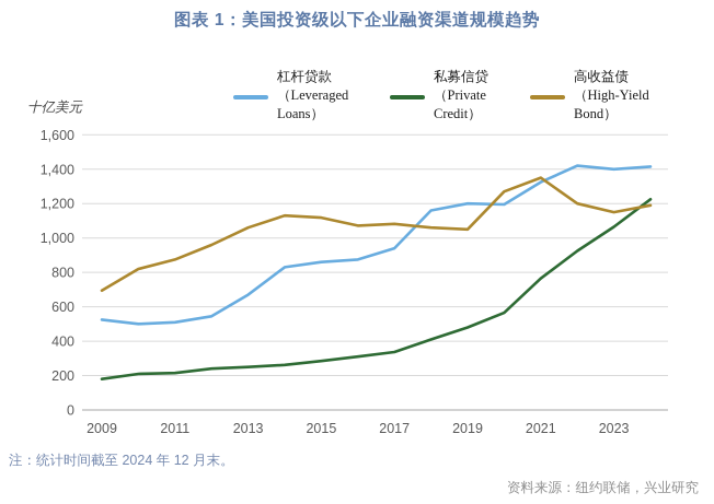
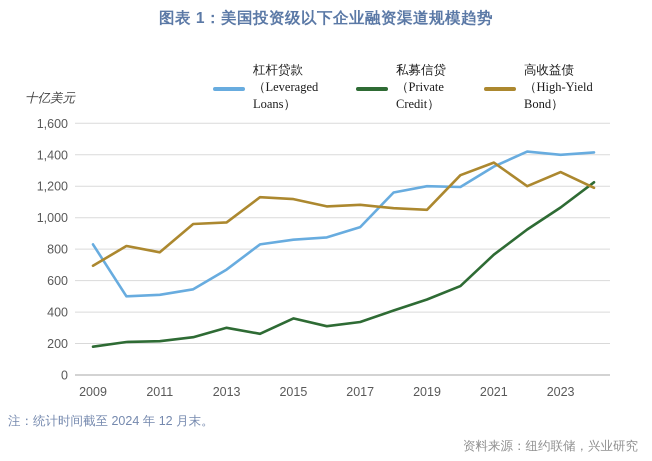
杠杆贷款（Leveraged Loans）/2009: 520 -> 830
高收益债（High-Yield Bond）/2011: 880 -> 780
私募信贷（Private Credit）/2013: 250 -> 300
高收益债（High-Yield Bond）/2013: 1060 -> 970
私募信贷（Private Credit）/2015: 280 -> 360
高收益债（High-Yield Bond）/2023: 1150 -> 1290
